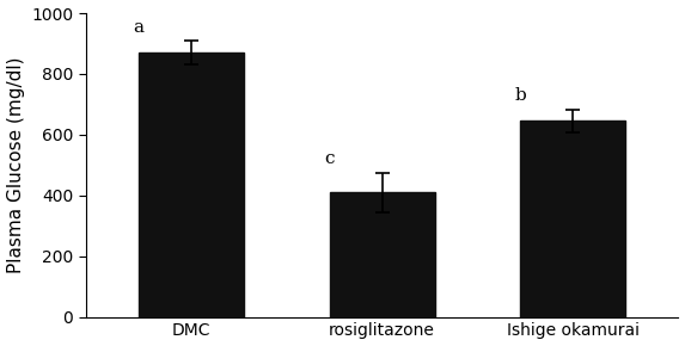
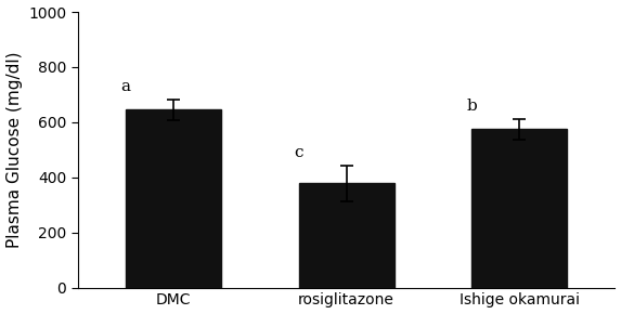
DMC: 870 -> 645
rosiglitazone: 410 -> 378
Ishige okamurai: 645 -> 575
